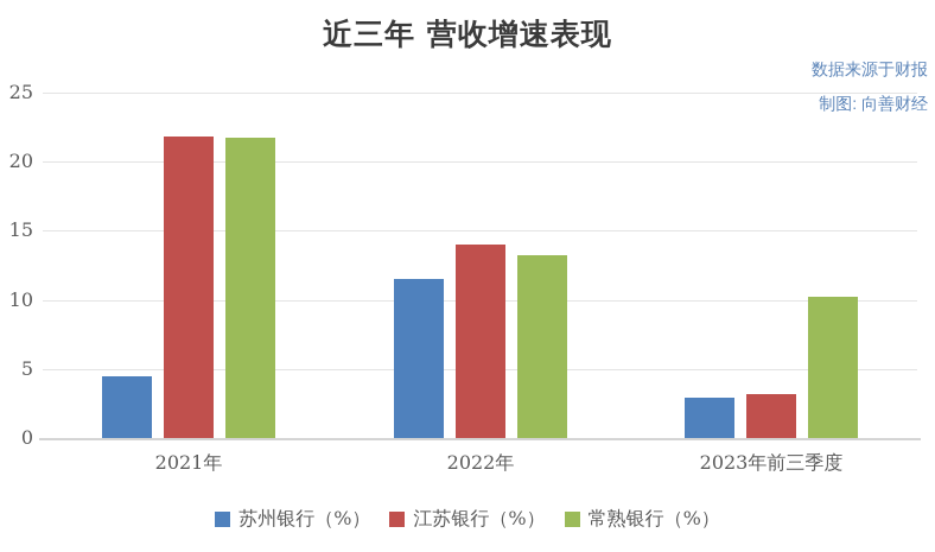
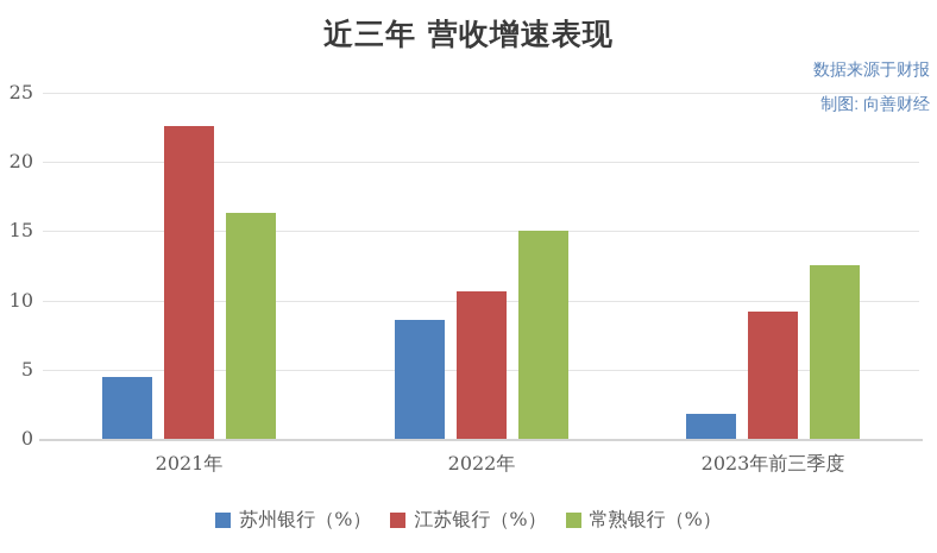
江苏银行（%）/2021年: 21.8 -> 22.6
常熟银行（%）/2021年: 21.7 -> 16.3
苏州银行（%）/2022年: 11.5 -> 8.6
江苏银行（%）/2022年: 14.0 -> 10.7
常熟银行（%）/2022年: 13.2 -> 15.1
苏州银行（%）/2023年前三季度: 2.9 -> 1.8
江苏银行（%）/2023年前三季度: 3.2 -> 9.2
常熟银行（%）/2023年前三季度: 10.2 -> 12.6
